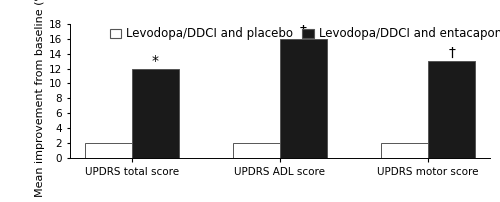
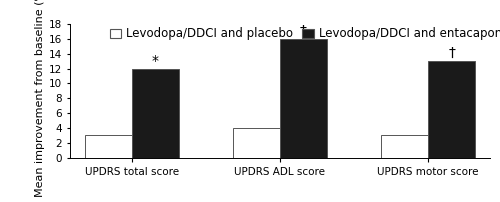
Levodopa/DDCI and placebo/UPDRS total score: 2 -> 3
Levodopa/DDCI and placebo/UPDRS ADL score: 2 -> 4
Levodopa/DDCI and placebo/UPDRS motor score: 2 -> 3
